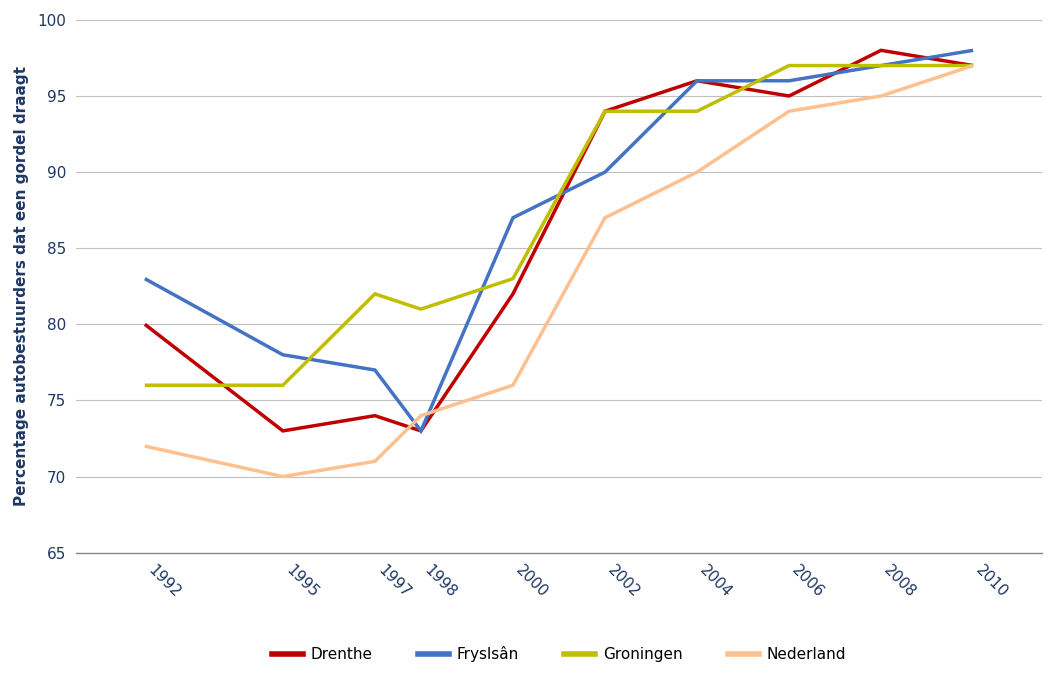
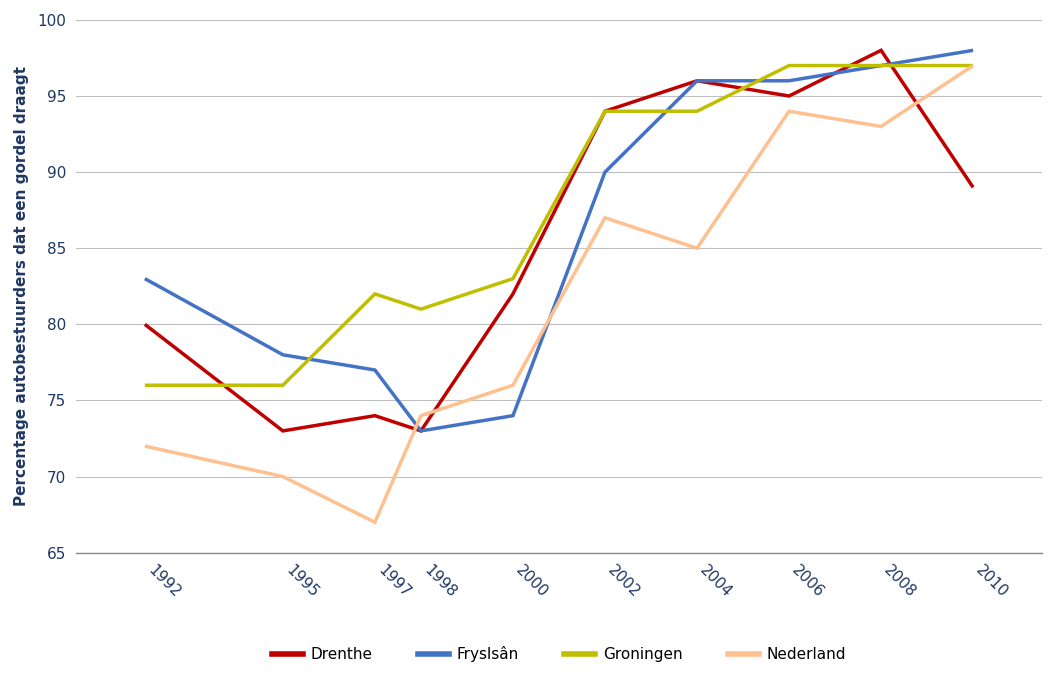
Nederland/1997: 71 -> 67
Fryslsân/2000: 87 -> 74
Nederland/2004: 90 -> 85
Nederland/2008: 95 -> 93
Drenthe/2010: 97 -> 89
